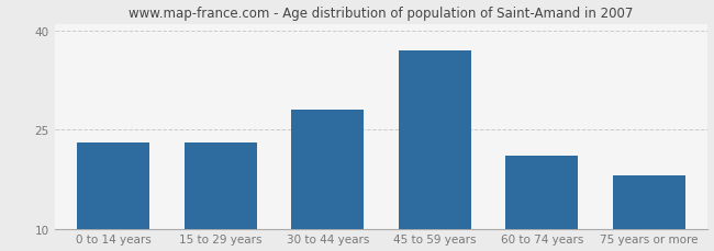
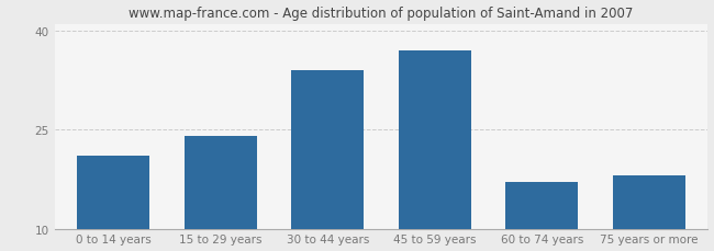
0 to 14 years: 23 -> 21
15 to 29 years: 23 -> 24
30 to 44 years: 28 -> 34
60 to 74 years: 21 -> 17
